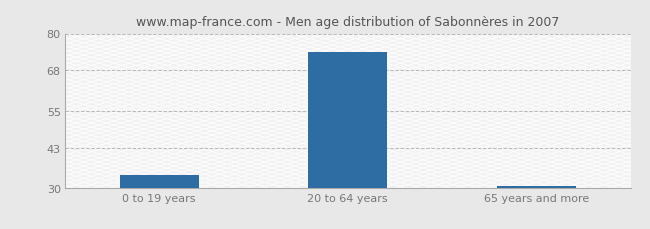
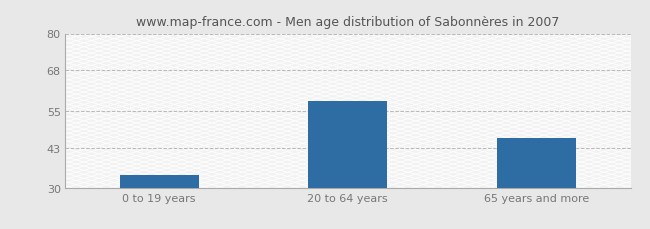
20 to 64 years: 74.0 -> 58.0
65 years and more: 30.4 -> 46.0
